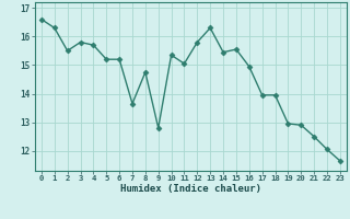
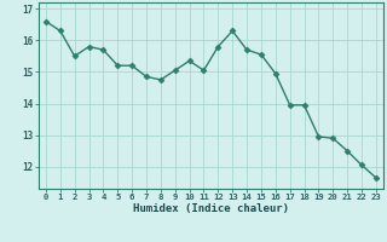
7: 13.65 -> 14.85
9: 12.80 -> 15.05
14: 15.45 -> 15.70
